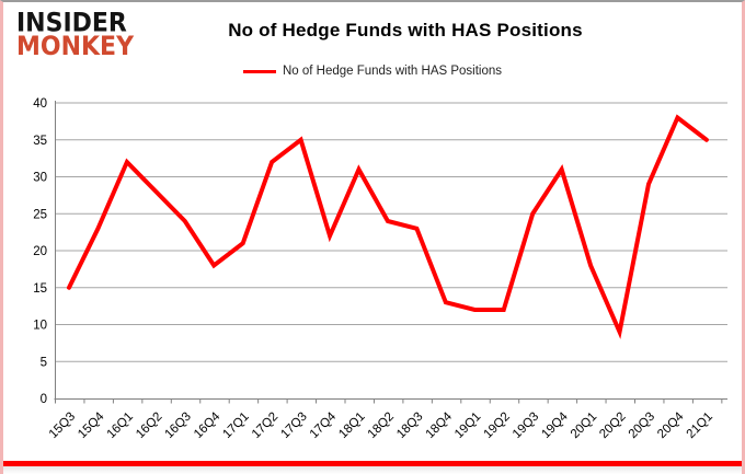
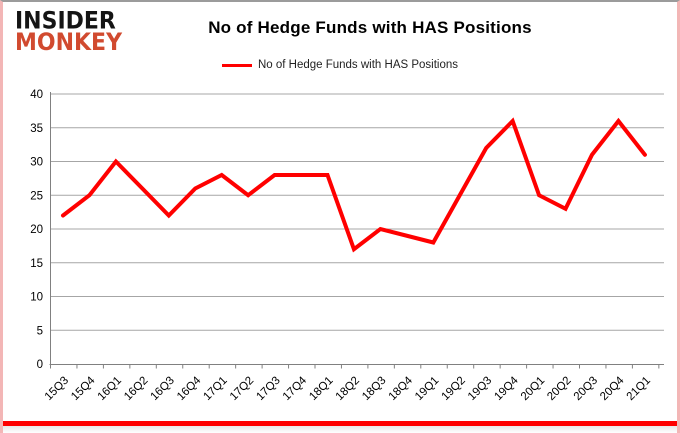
15Q3: 15 -> 22
15Q4: 23 -> 25
16Q1: 32 -> 30
16Q2: 28 -> 26
16Q3: 24 -> 22
16Q4: 18 -> 26
17Q1: 21 -> 28
17Q2: 32 -> 25
17Q3: 35 -> 28
17Q4: 22 -> 28
18Q1: 31 -> 28
18Q2: 24 -> 17
18Q3: 23 -> 20
18Q4: 13 -> 19
19Q1: 12 -> 18
19Q2: 12 -> 25
19Q3: 25 -> 32
19Q4: 31 -> 36
20Q1: 18 -> 25
20Q2: 9 -> 23
20Q3: 29 -> 31
20Q4: 38 -> 36
21Q1: 35 -> 31
